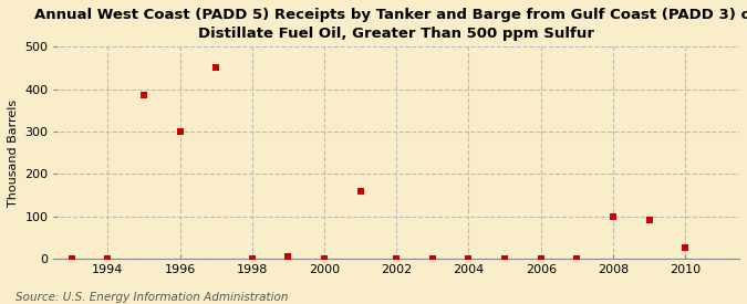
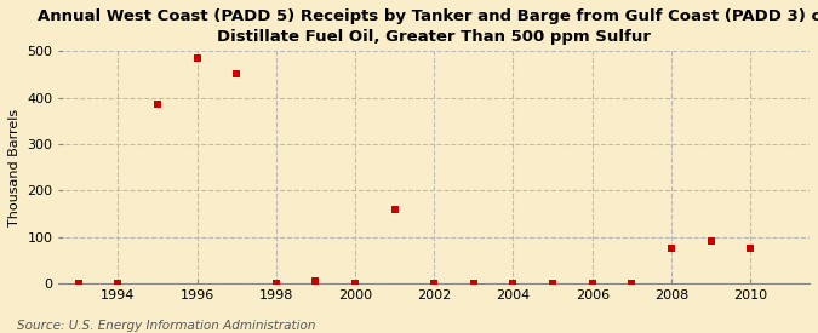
1996: 300 -> 485
2008: 100 -> 75
2010: 25 -> 75
